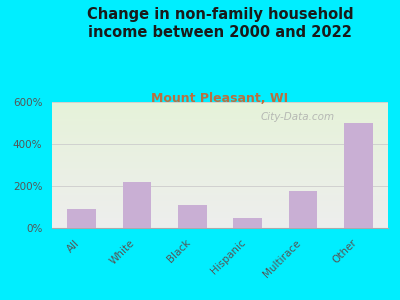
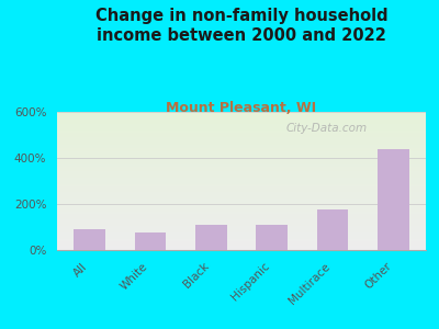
White: 220% -> 75%
Hispanic: 50% -> 108%
Other: 500% -> 438%
